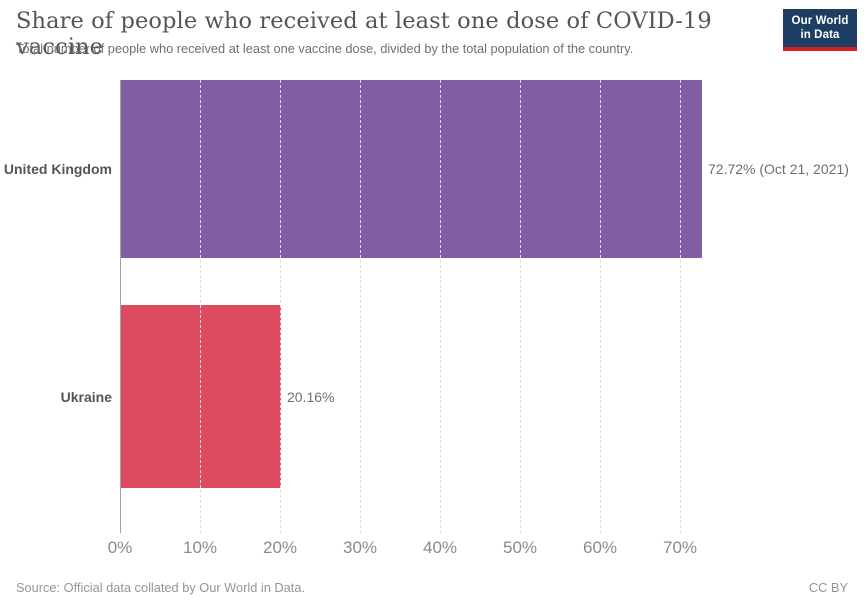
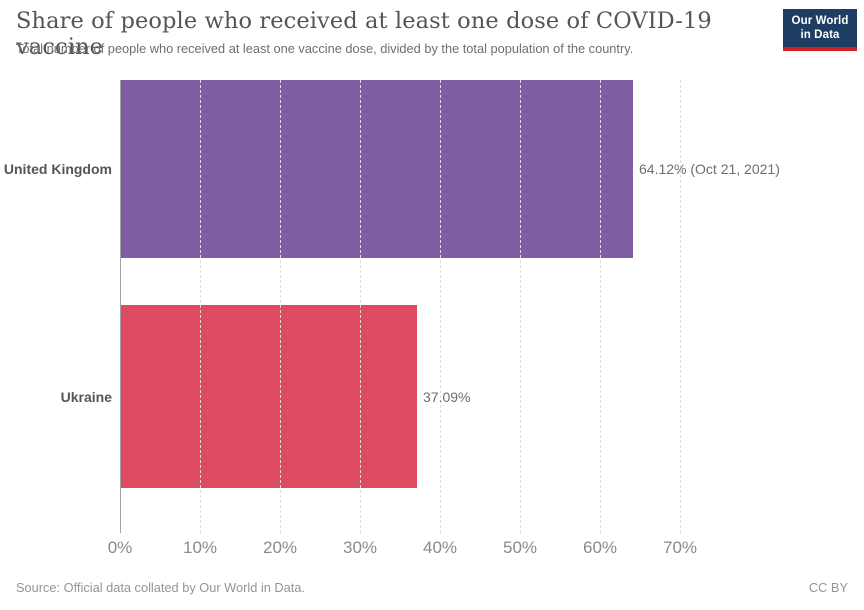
United Kingdom: 72.72% -> 64.12%
Ukraine: 20.16% -> 37.09%
